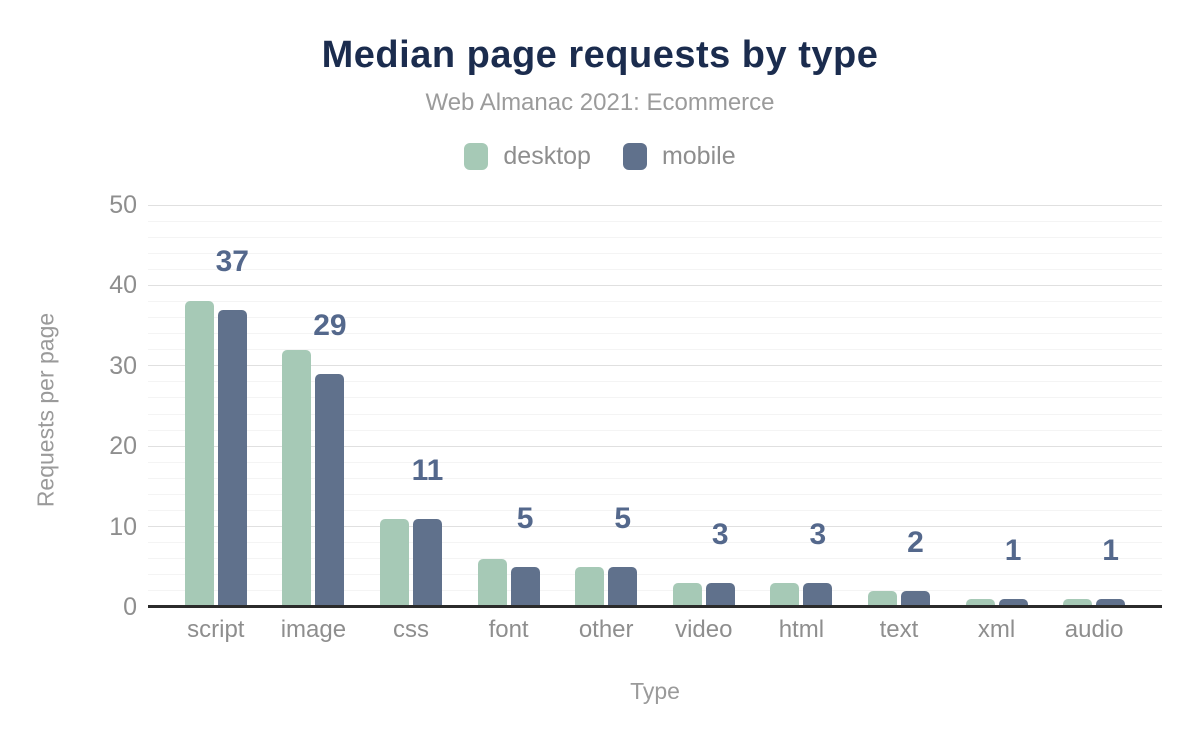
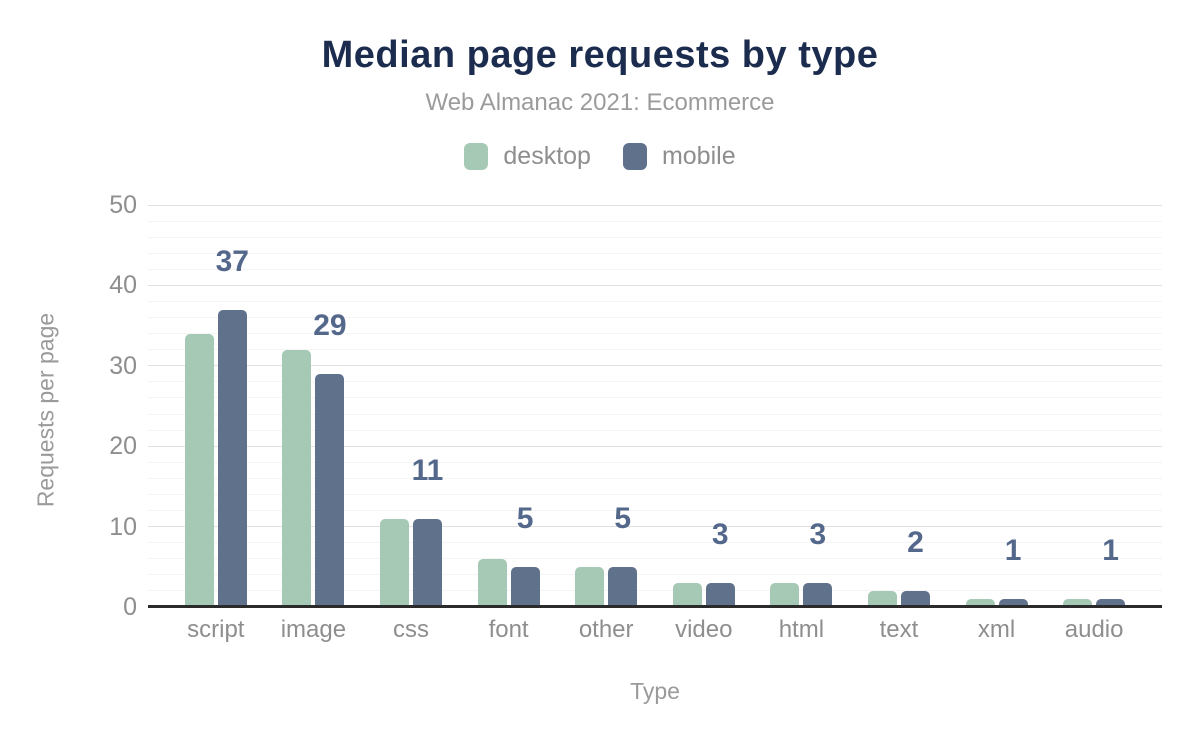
desktop/script: 38 -> 34
